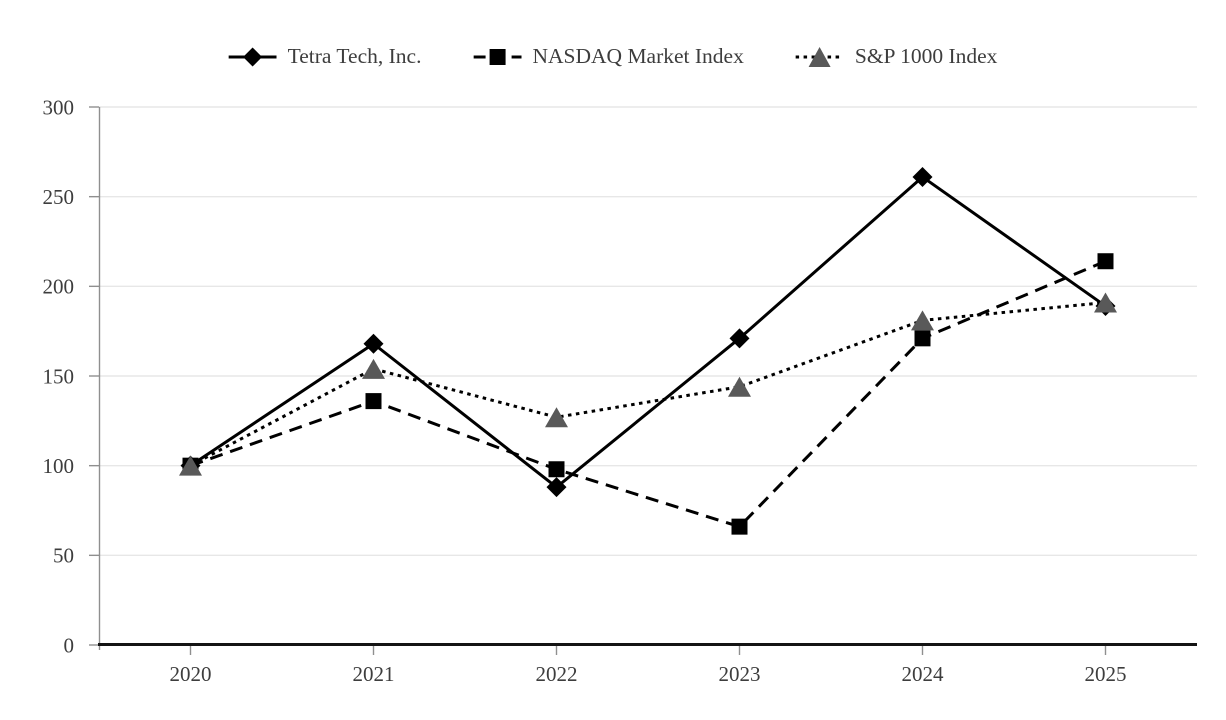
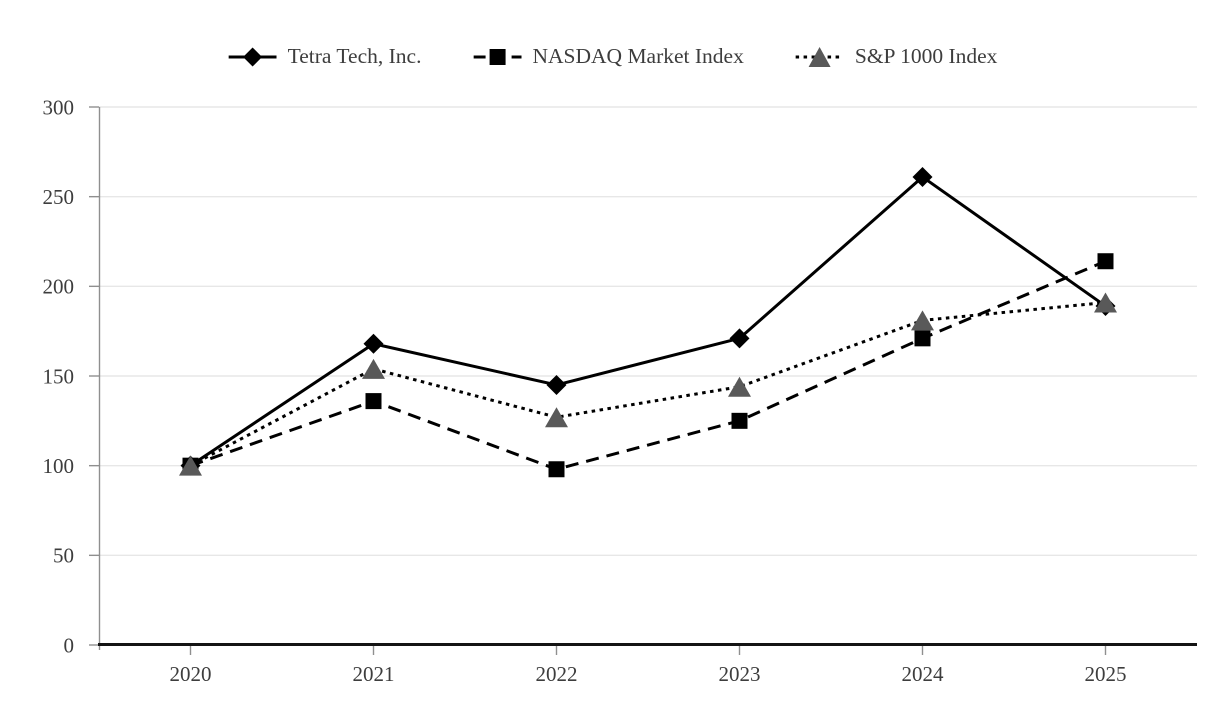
Tetra Tech, Inc./2022: 88 -> 145
NASDAQ Market Index/2023: 66 -> 125
